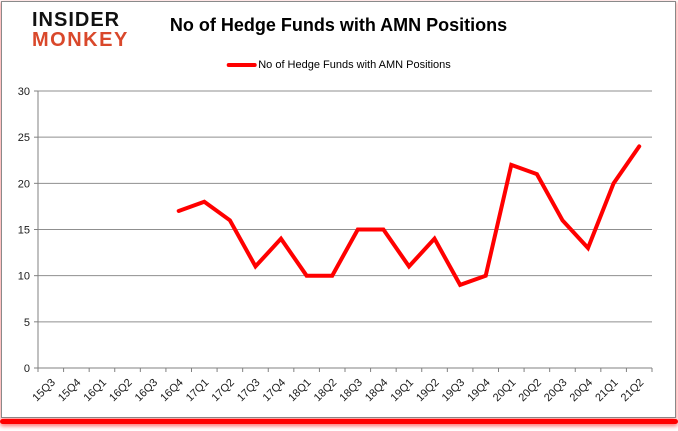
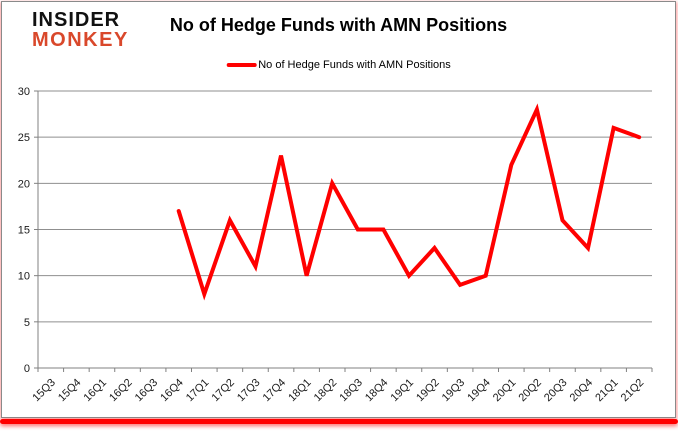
17Q1: 18 -> 8
17Q4: 14 -> 23
18Q2: 10 -> 20
19Q1: 11 -> 10
19Q2: 14 -> 13
20Q2: 21 -> 28
21Q1: 20 -> 26
21Q2: 24 -> 25
